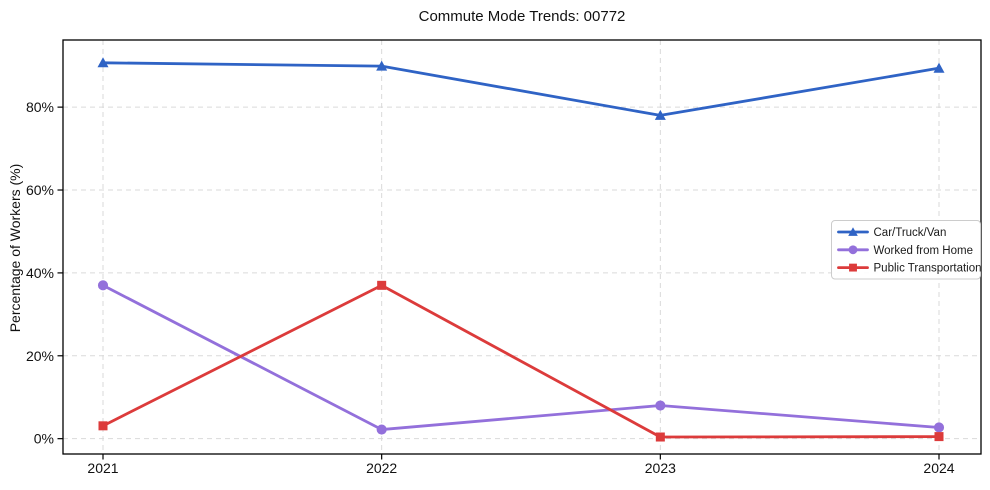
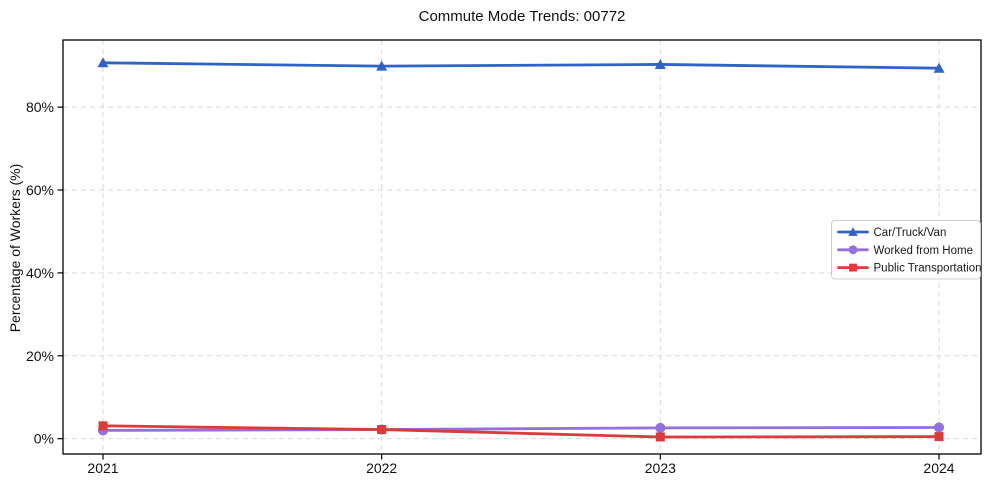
Worked from Home/2021: 37% -> 2%
Public Transportation/2022: 37% -> 2%
Car/Truck/Van/2023: 78% -> 90%
Worked from Home/2023: 8% -> 3%
